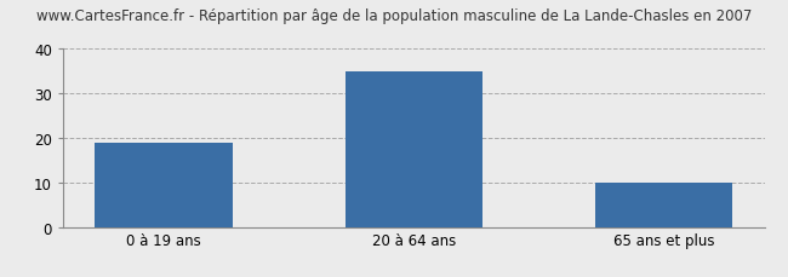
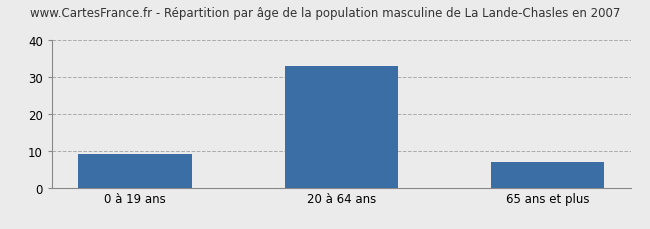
0 à 19 ans: 19 -> 9
20 à 64 ans: 35 -> 33
65 ans et plus: 10 -> 7
